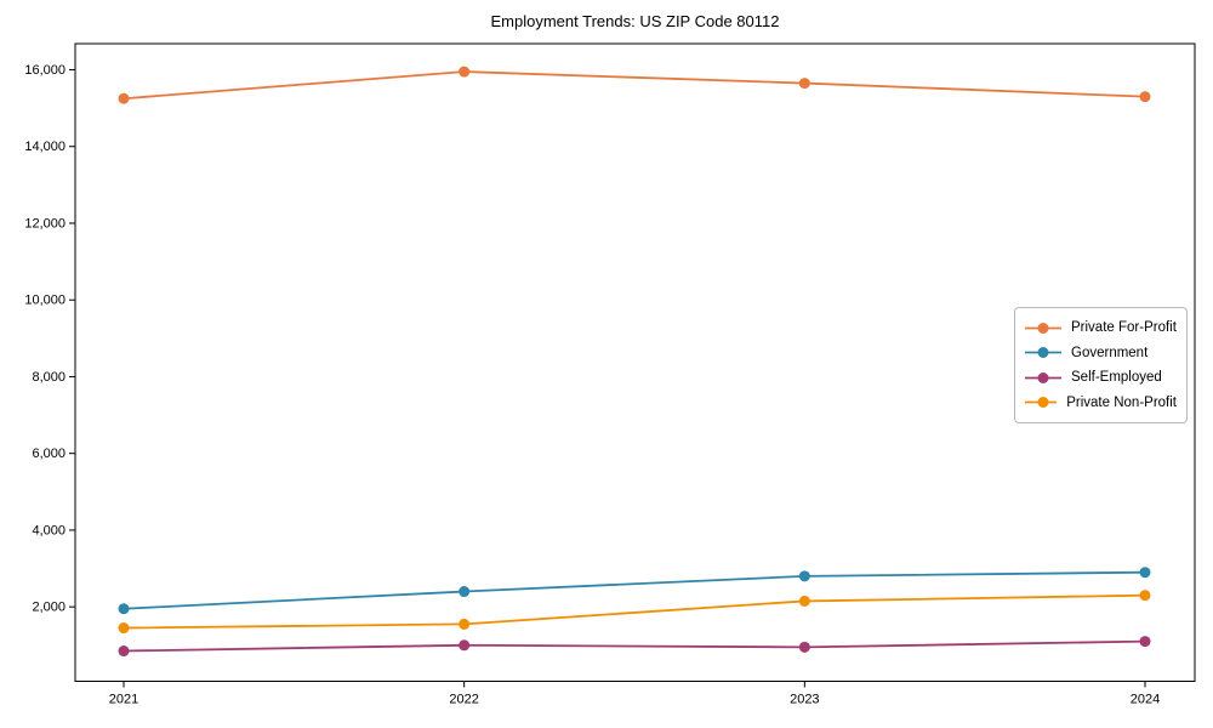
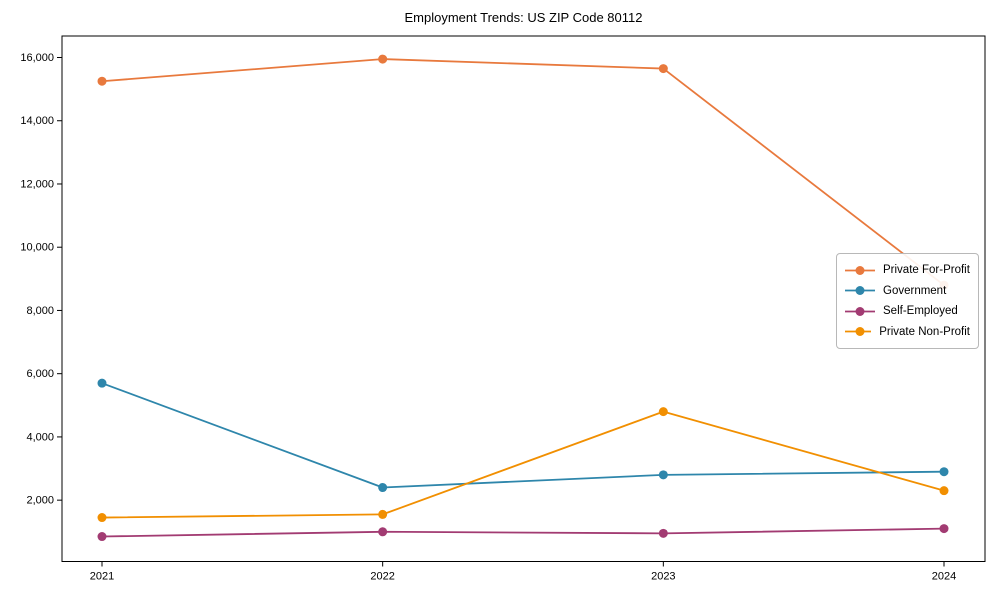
Government/2021: 2000 -> 5700
Private Non-Profit/2023: 2200 -> 4800
Private For-Profit/2024: 15300 -> 8800
